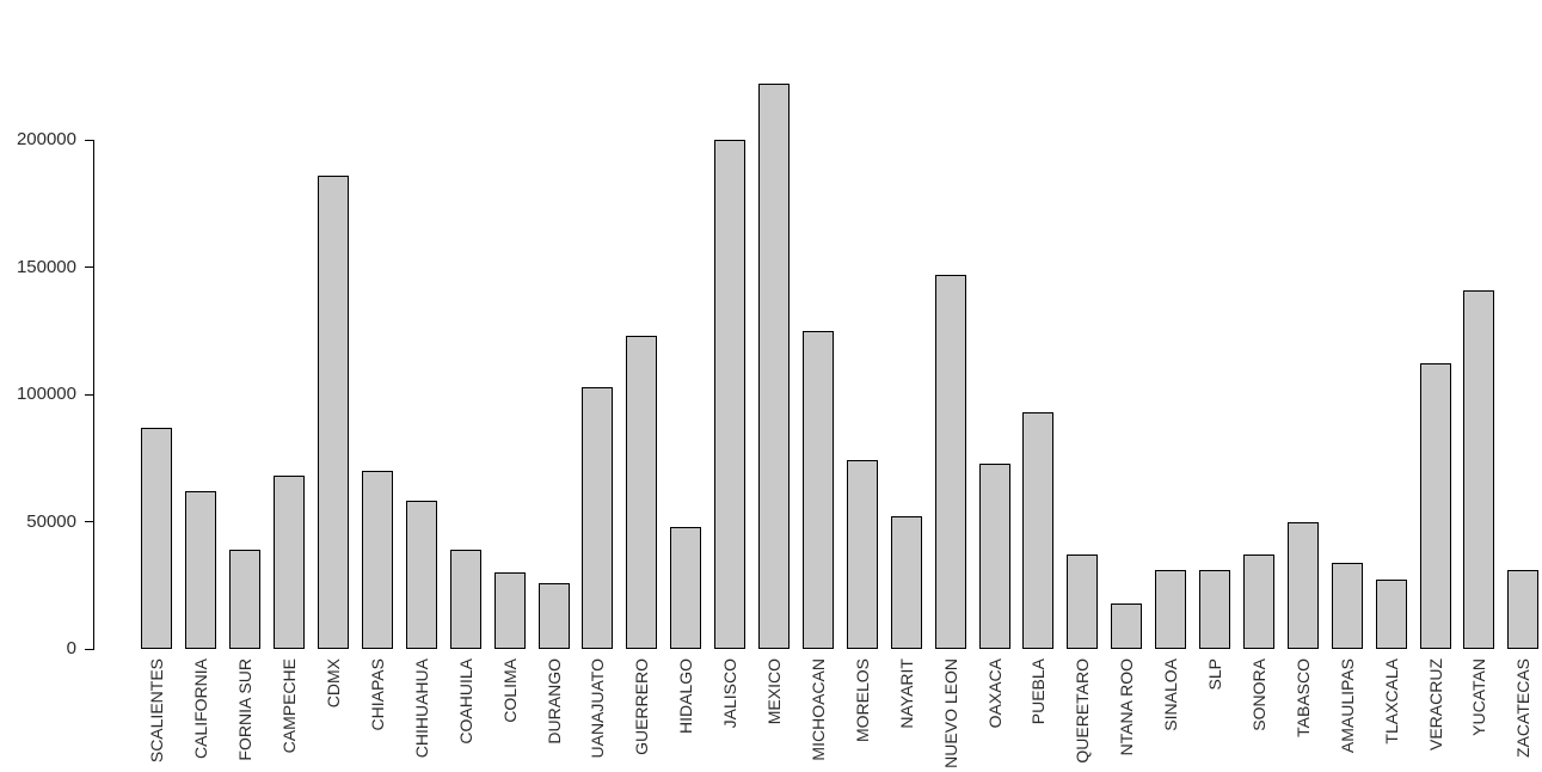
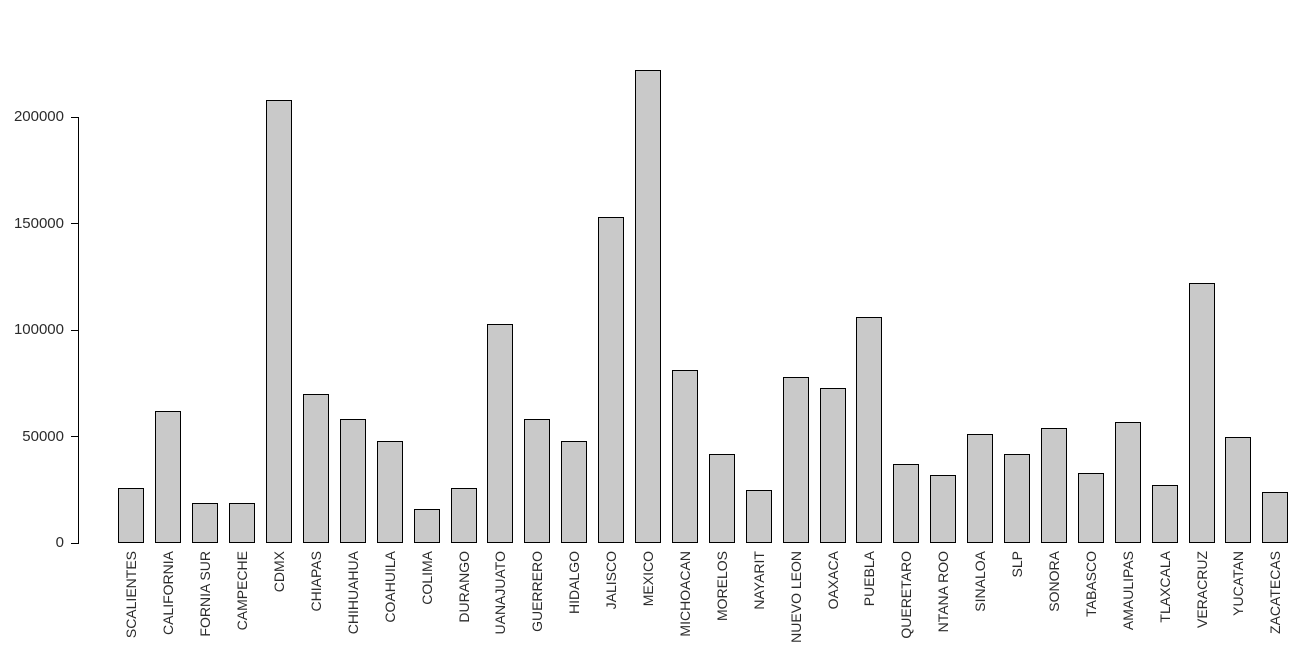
SCALIENTES: 87000 -> 26000
FORNIA SUR: 39000 -> 19000
CAMPECHE: 68000 -> 19000
CDMX: 186000 -> 208000
COAHUILA: 39000 -> 48000
COLIMA: 30000 -> 16000
GUERRERO: 123000 -> 58000
JALISCO: 200000 -> 153000
MICHOACAN: 125000 -> 81000
MORELOS: 74000 -> 42000
NAYARIT: 52000 -> 25000
NUEVO LEON: 147000 -> 78000
PUEBLA: 93000 -> 106000
NTANA ROO: 18000 -> 32000
SINALOA: 31000 -> 51000
SLP: 31000 -> 42000
SONORA: 37000 -> 54000
TABASCO: 50000 -> 33000
AMAULIPAS: 34000 -> 57000
VERACRUZ: 112000 -> 122000
YUCATAN: 141000 -> 50000
ZACATECAS: 31000 -> 24000
